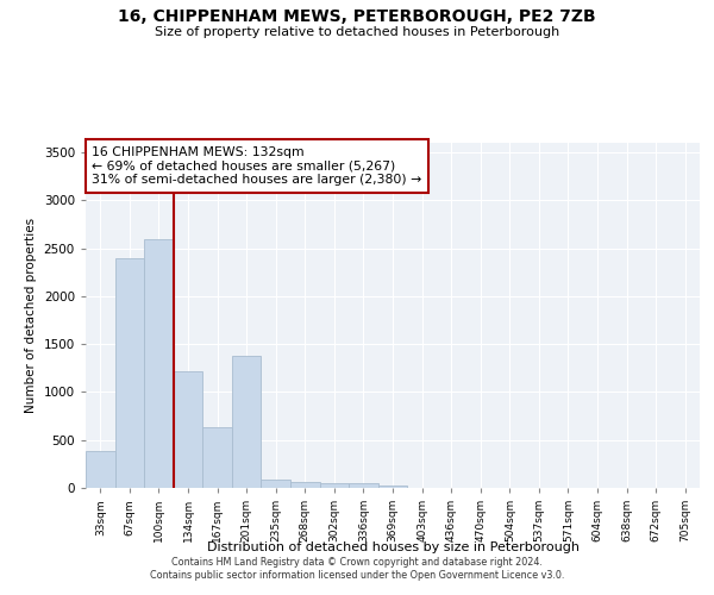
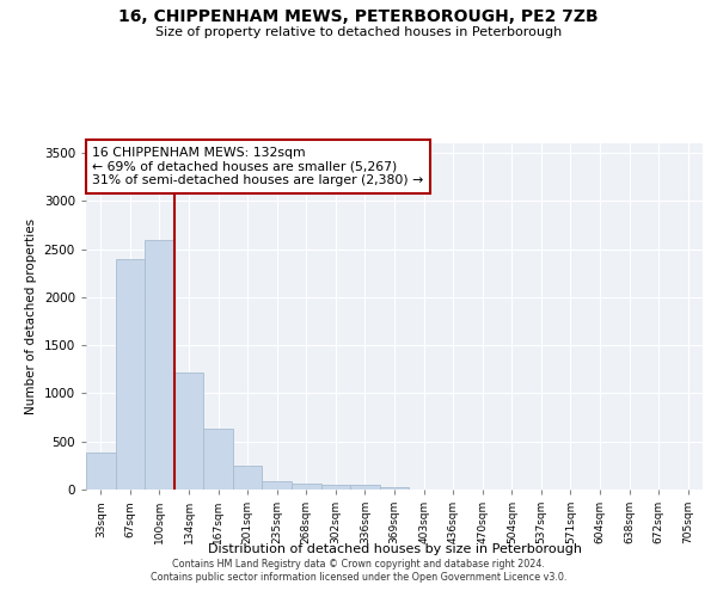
201sqm: 1380 -> 250
